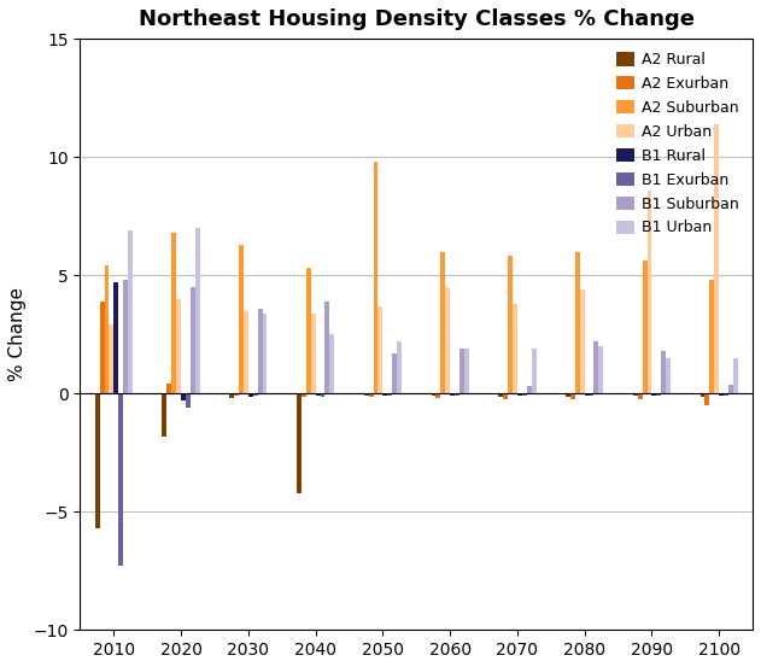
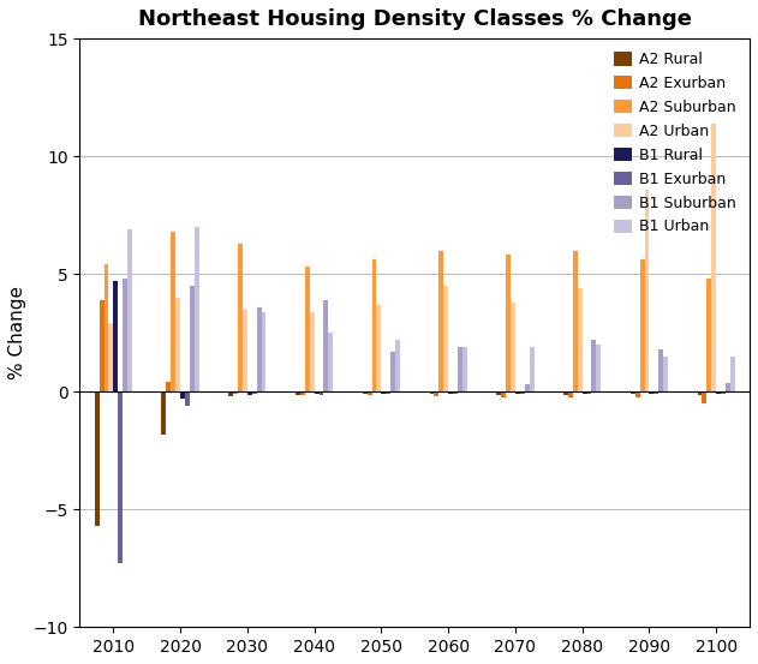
A2 Rural/2040: -4.2 -> -0.1
A2 Suburban/2050: 9.8 -> 5.6
